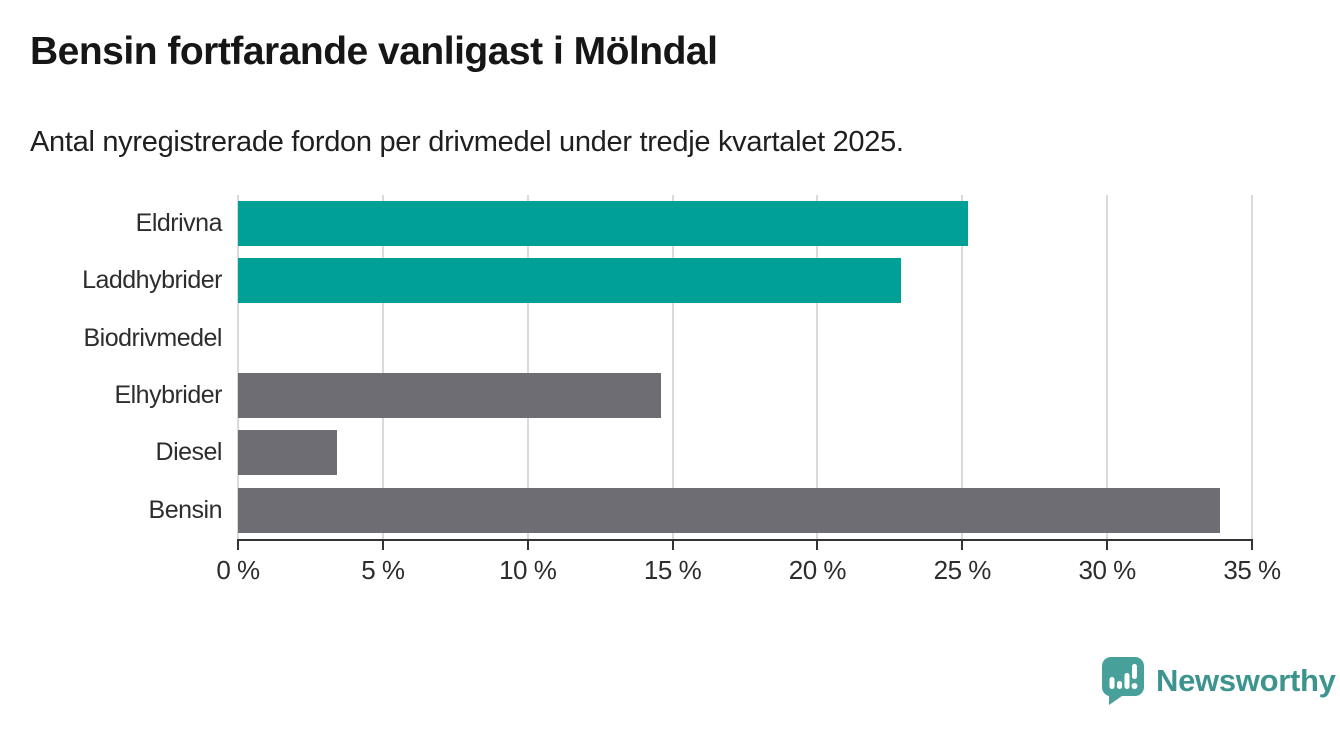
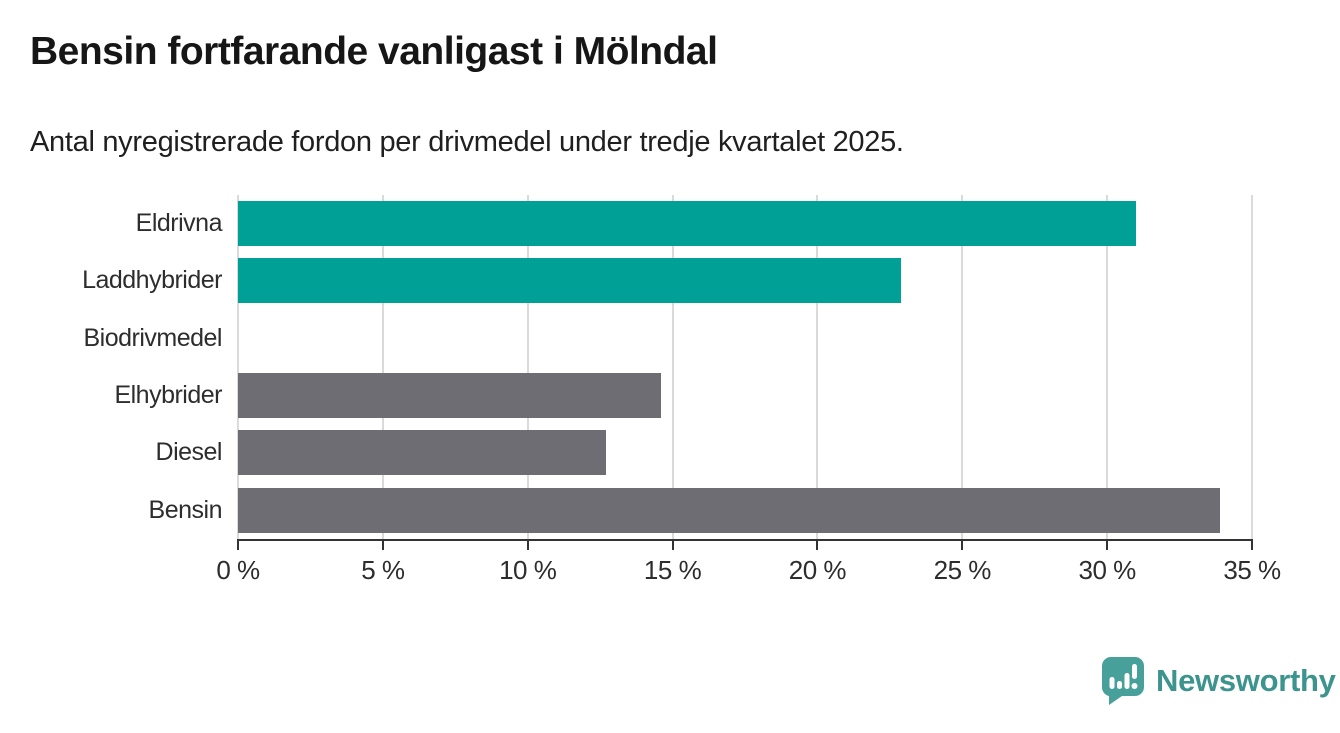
Eldrivna: 25.2% -> 31.0%
Diesel: 3.4% -> 12.7%
